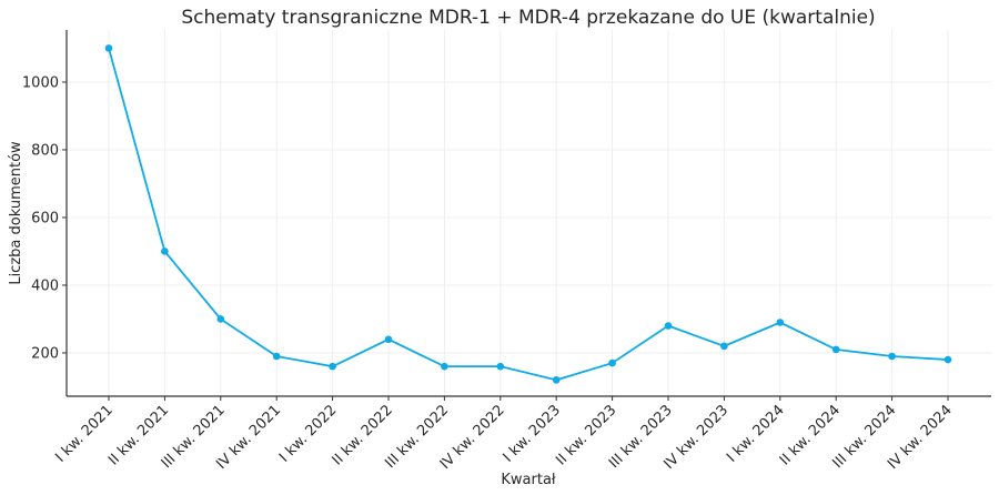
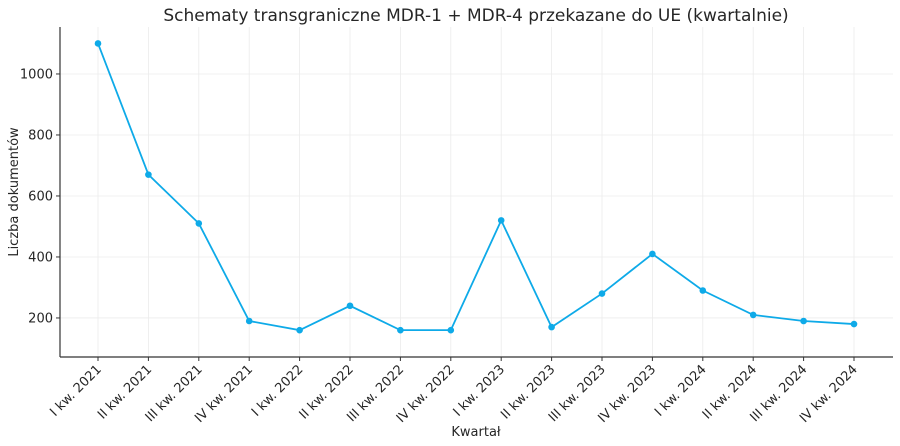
II kw. 2021: 500 -> 670
III kw. 2021: 300 -> 510
I kw. 2023: 120 -> 520
IV kw. 2023: 220 -> 410
